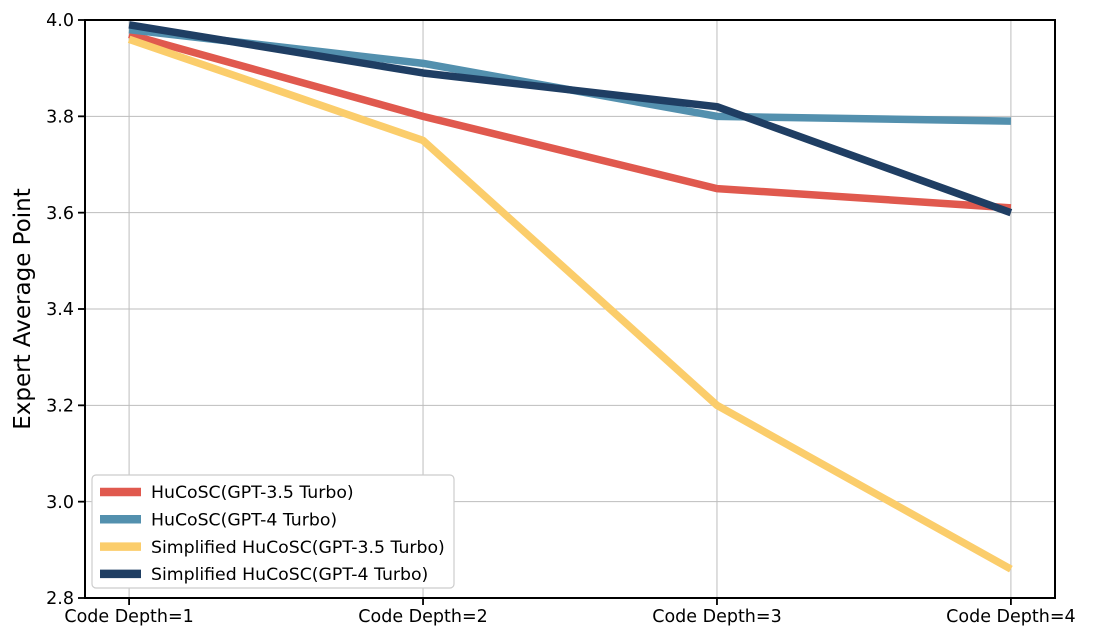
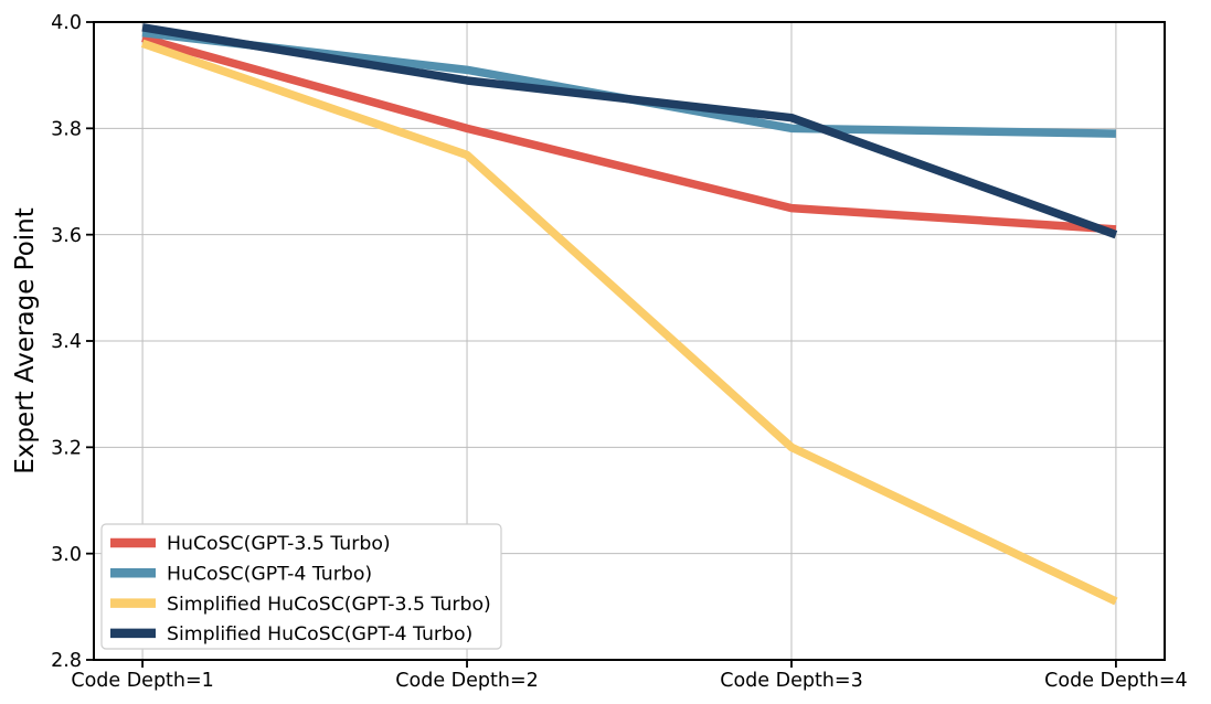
Simplified HuCoSC(GPT-3.5 Turbo)/Code Depth=4: 2.86 -> 2.91
